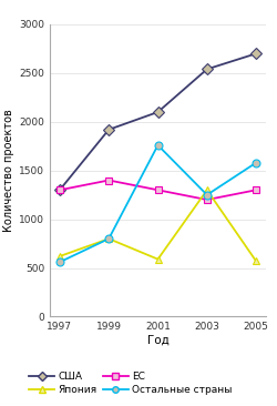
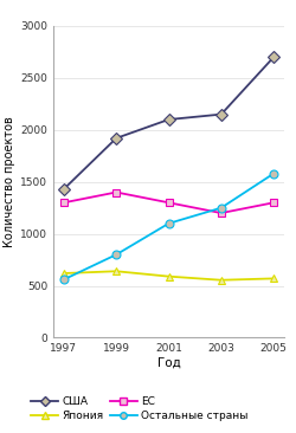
США/1997: 1300 -> 1430
Япония/1999: 800 -> 640
Остальные страны/2001: 1760 -> 1100
США/2003: 2540 -> 2150
Япония/2003: 1300 -> 560
